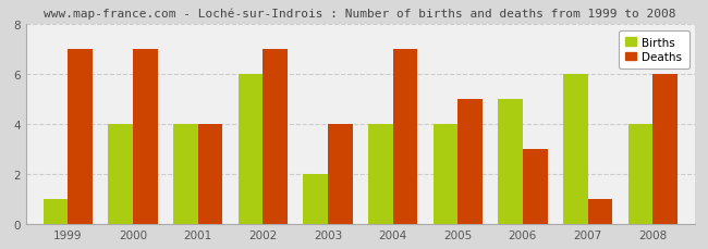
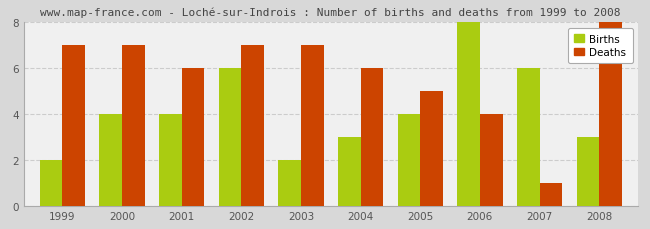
Births/1999: 1 -> 2
Deaths/2001: 4 -> 6
Deaths/2003: 4 -> 7
Births/2004: 4 -> 3
Deaths/2004: 7 -> 6
Births/2006: 5 -> 8
Deaths/2006: 3 -> 4
Births/2008: 4 -> 3
Deaths/2008: 6 -> 8
